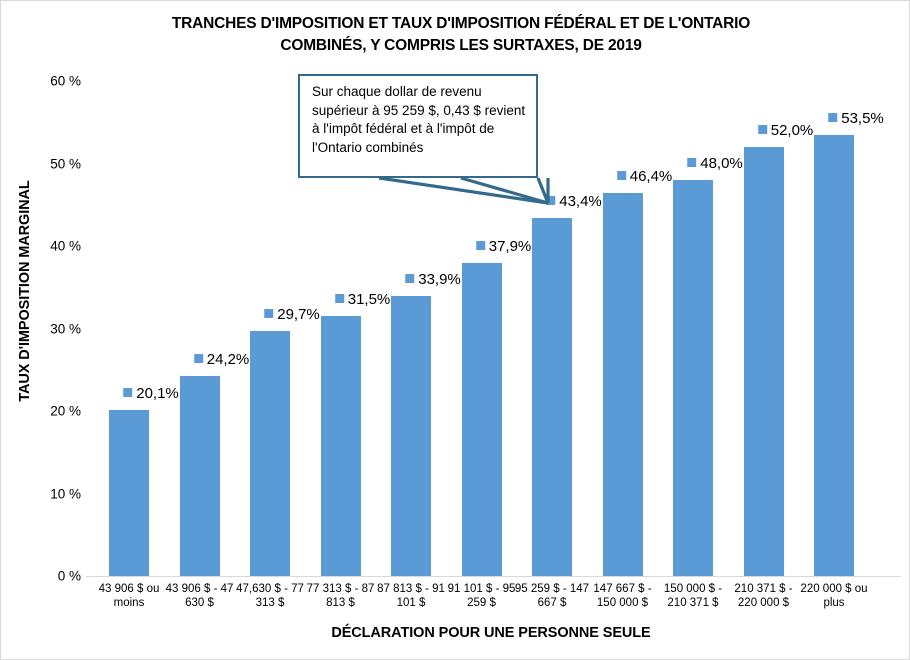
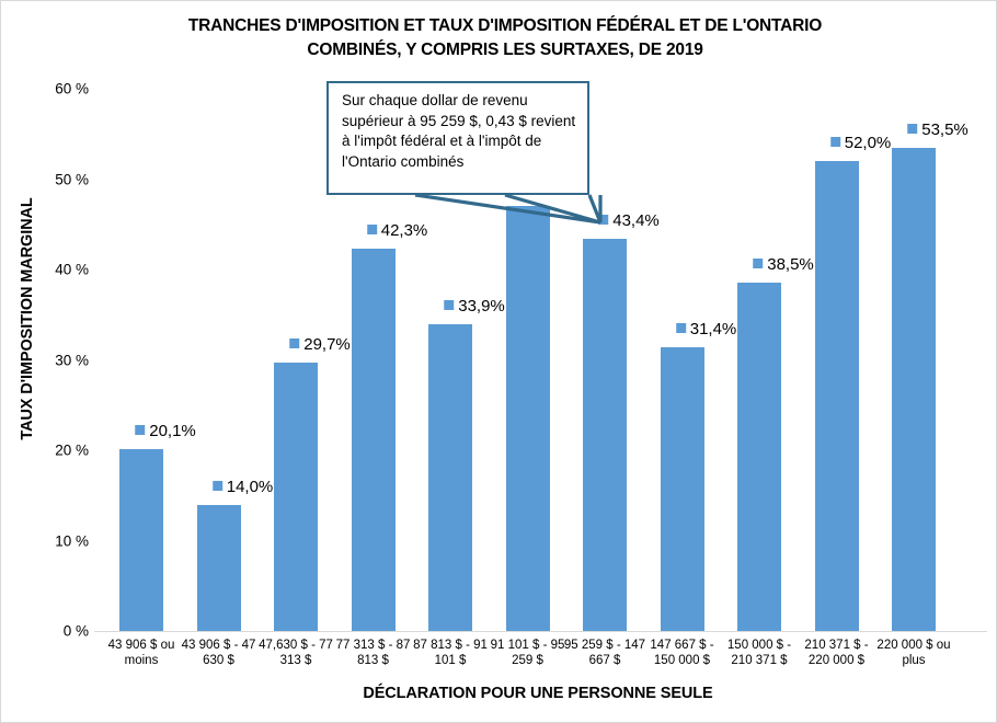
43 906 $ - 47 630 $: 24,2% -> 14,0%
77 313 $ - 87 813 $: 31,5% -> 42,3%
91 101 $ - 95 259 $: 37,9% -> 47,0%
147 667 $ - 150 000 $: 46,4% -> 31,4%
150 000 $ - 210 371 $: 48,0% -> 38,5%
